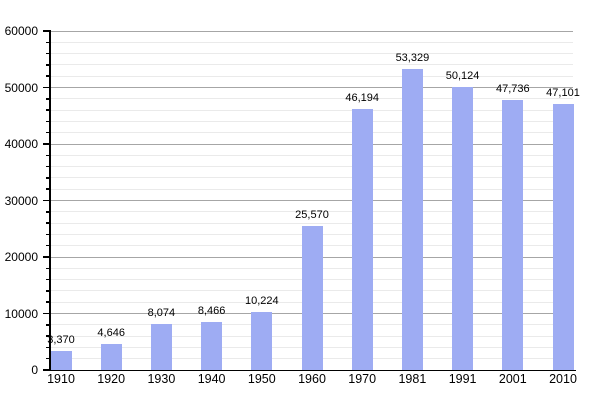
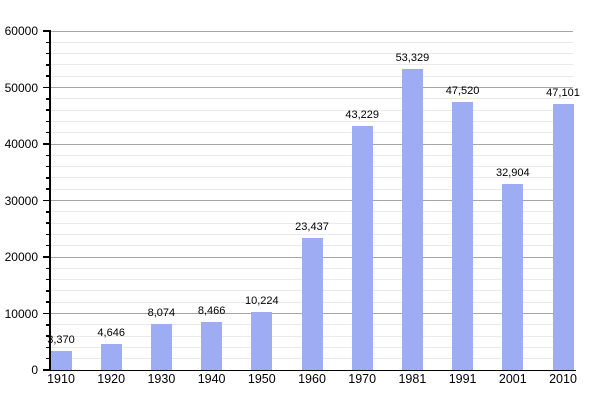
1960: 25,570 -> 23,437
1970: 46,194 -> 43,229
1991: 50,124 -> 47,520
2001: 47,736 -> 32,904
